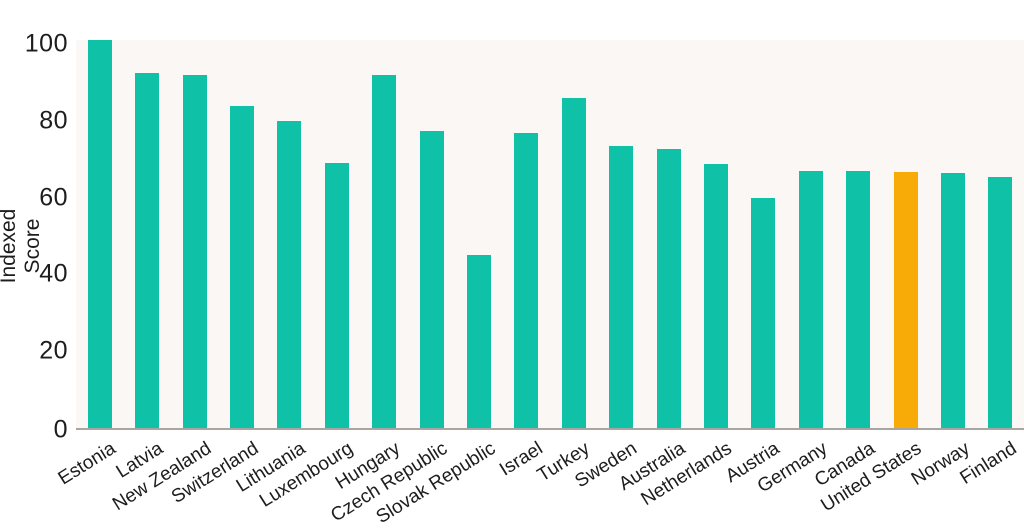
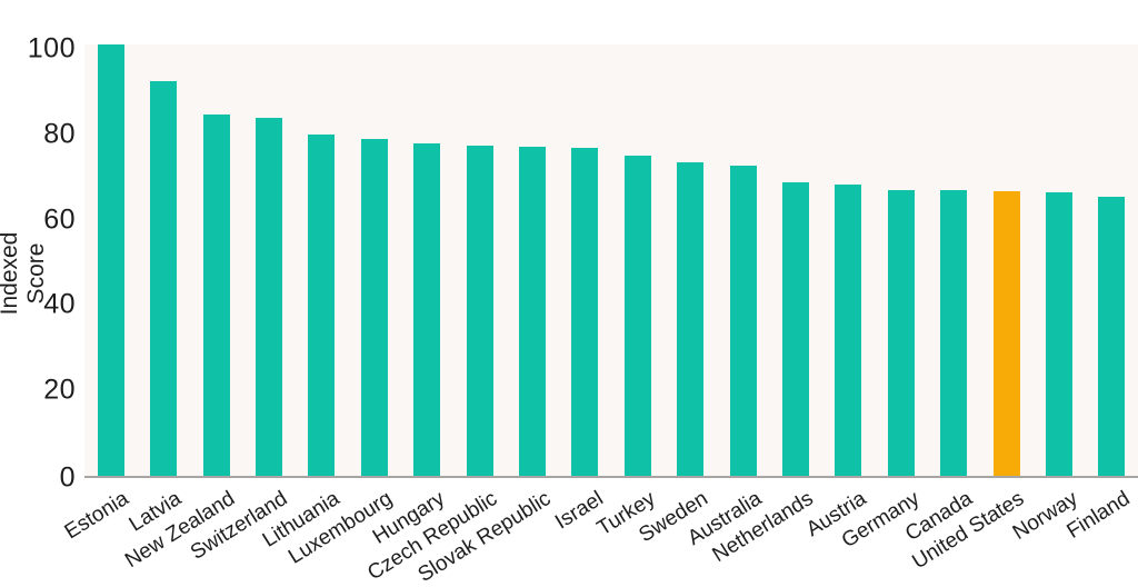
New Zealand: 92 -> 85
Luxembourg: 69 -> 79
Hungary: 92 -> 78
Slovak Republic: 45 -> 77
Turkey: 86 -> 75
Austria: 60 -> 68
